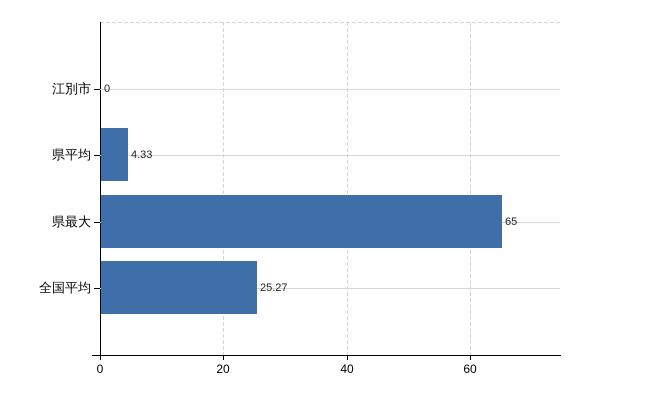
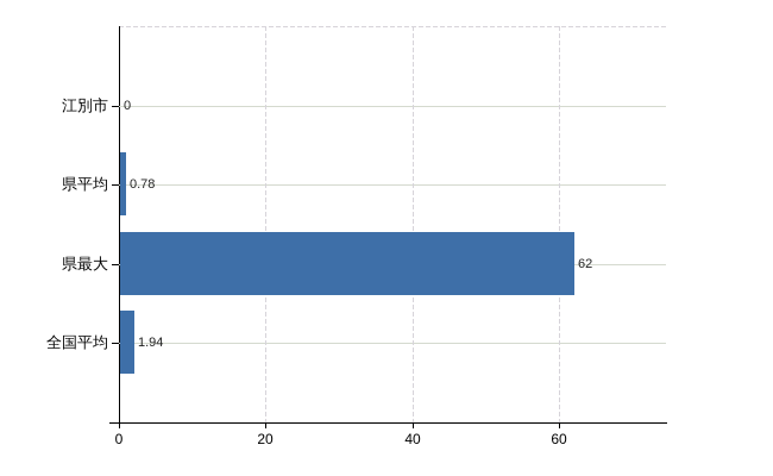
県平均: 4.33 -> 0.78
県最大: 65 -> 62
全国平均: 25.27 -> 1.94
